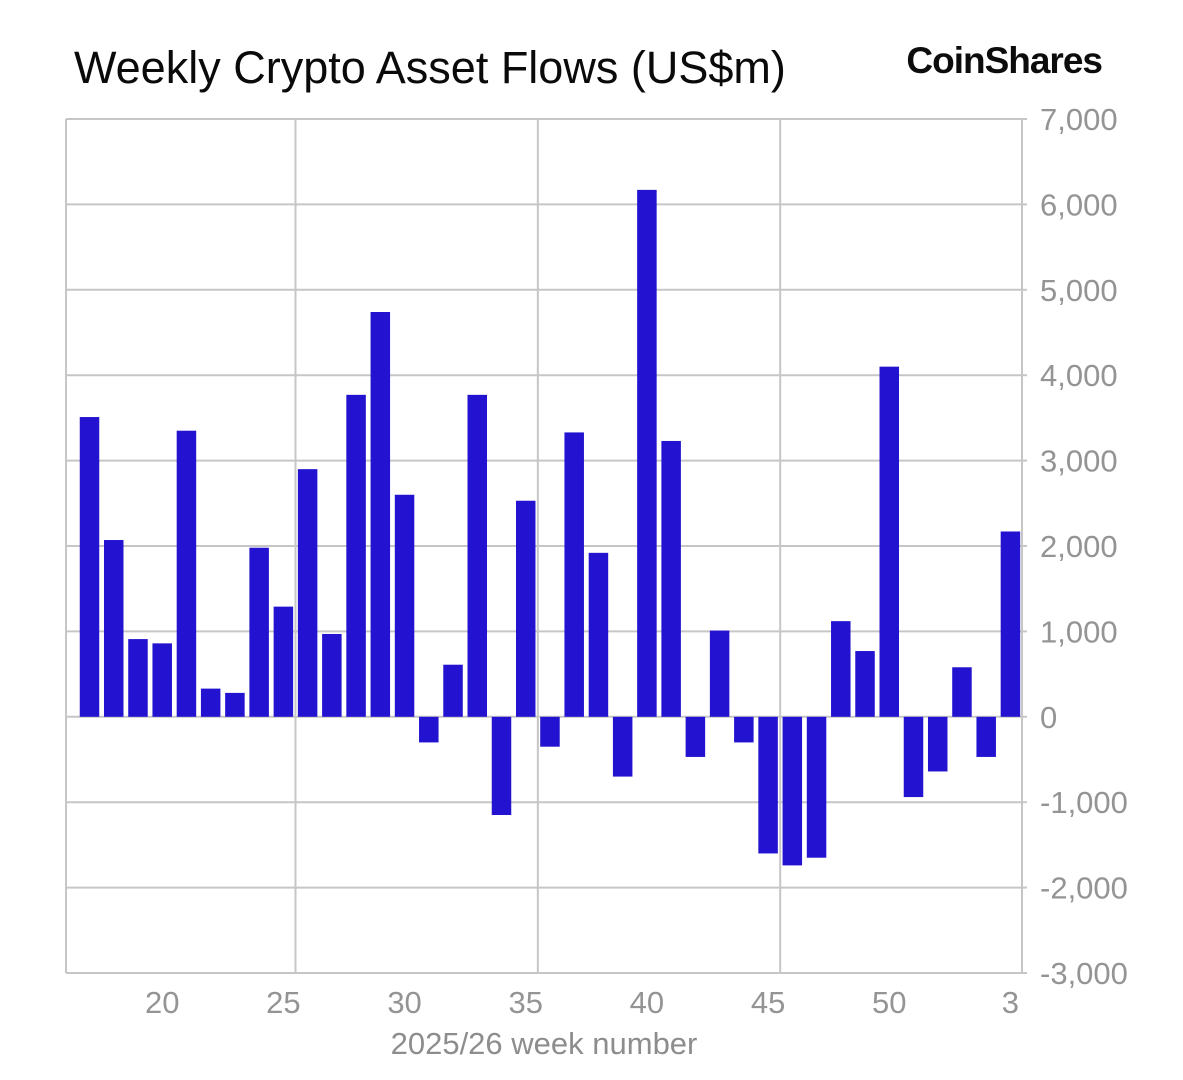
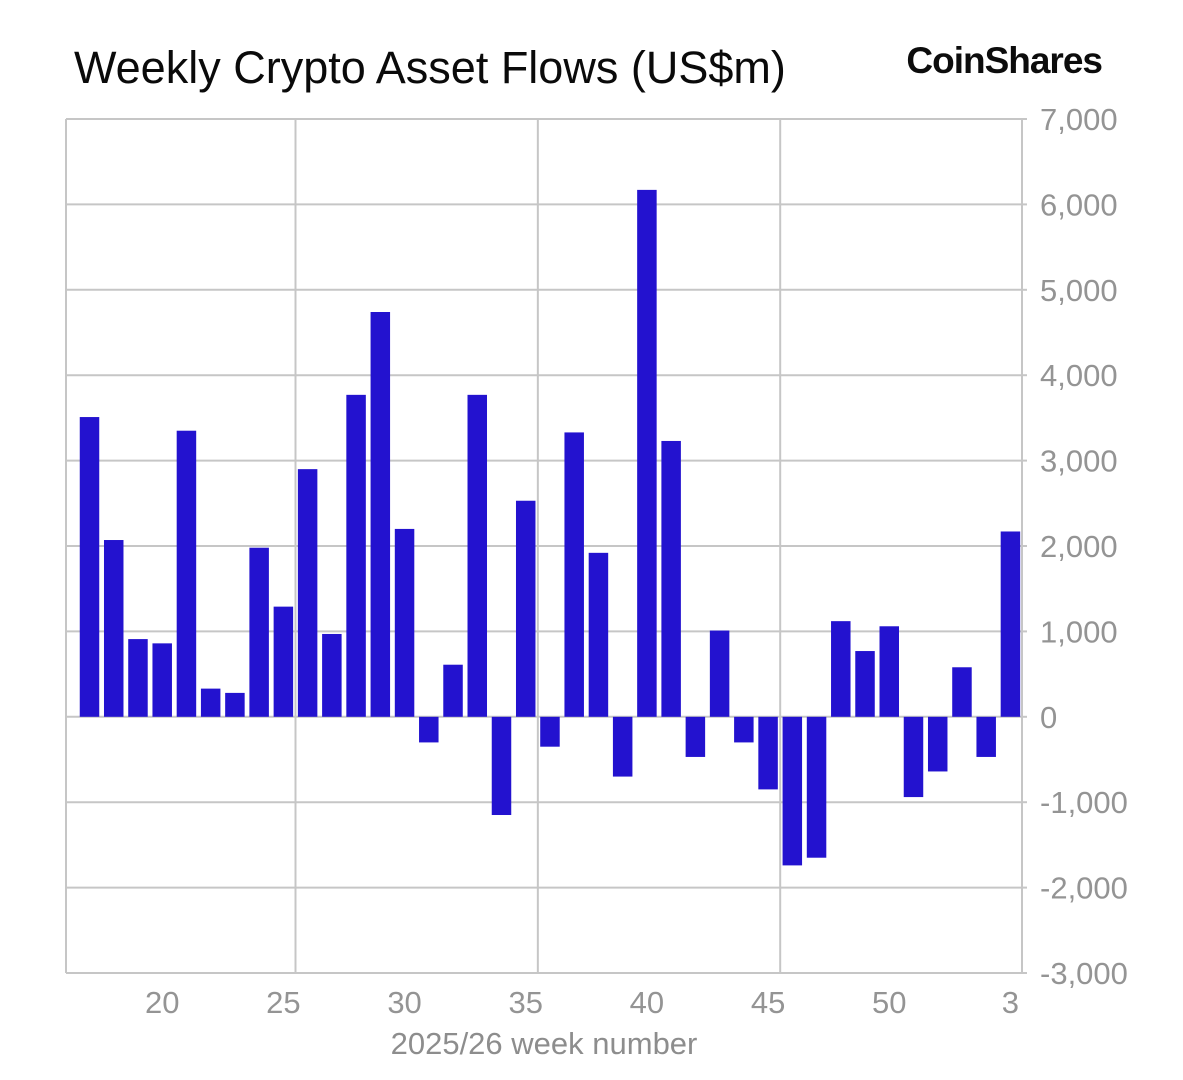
30: 2600 -> 2200
45: -1600 -> -800
50: 4100 -> 1100
